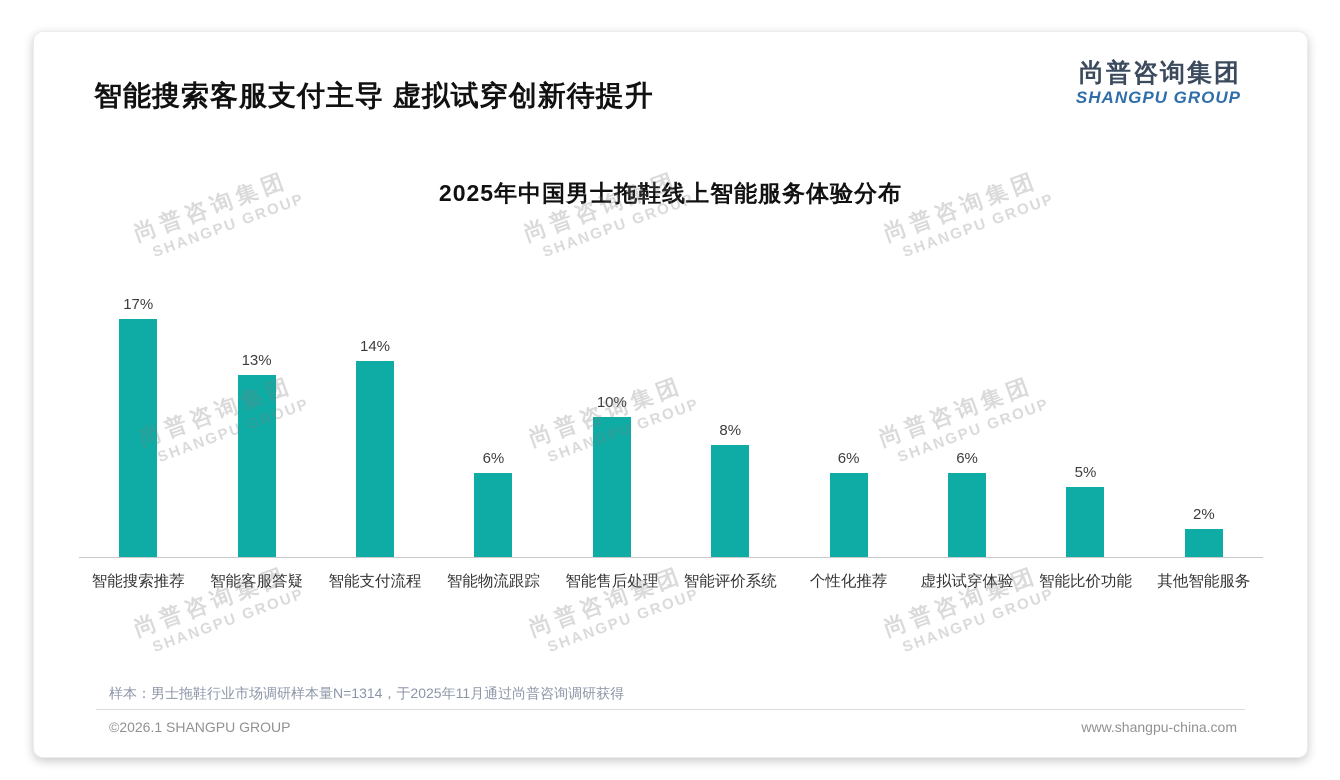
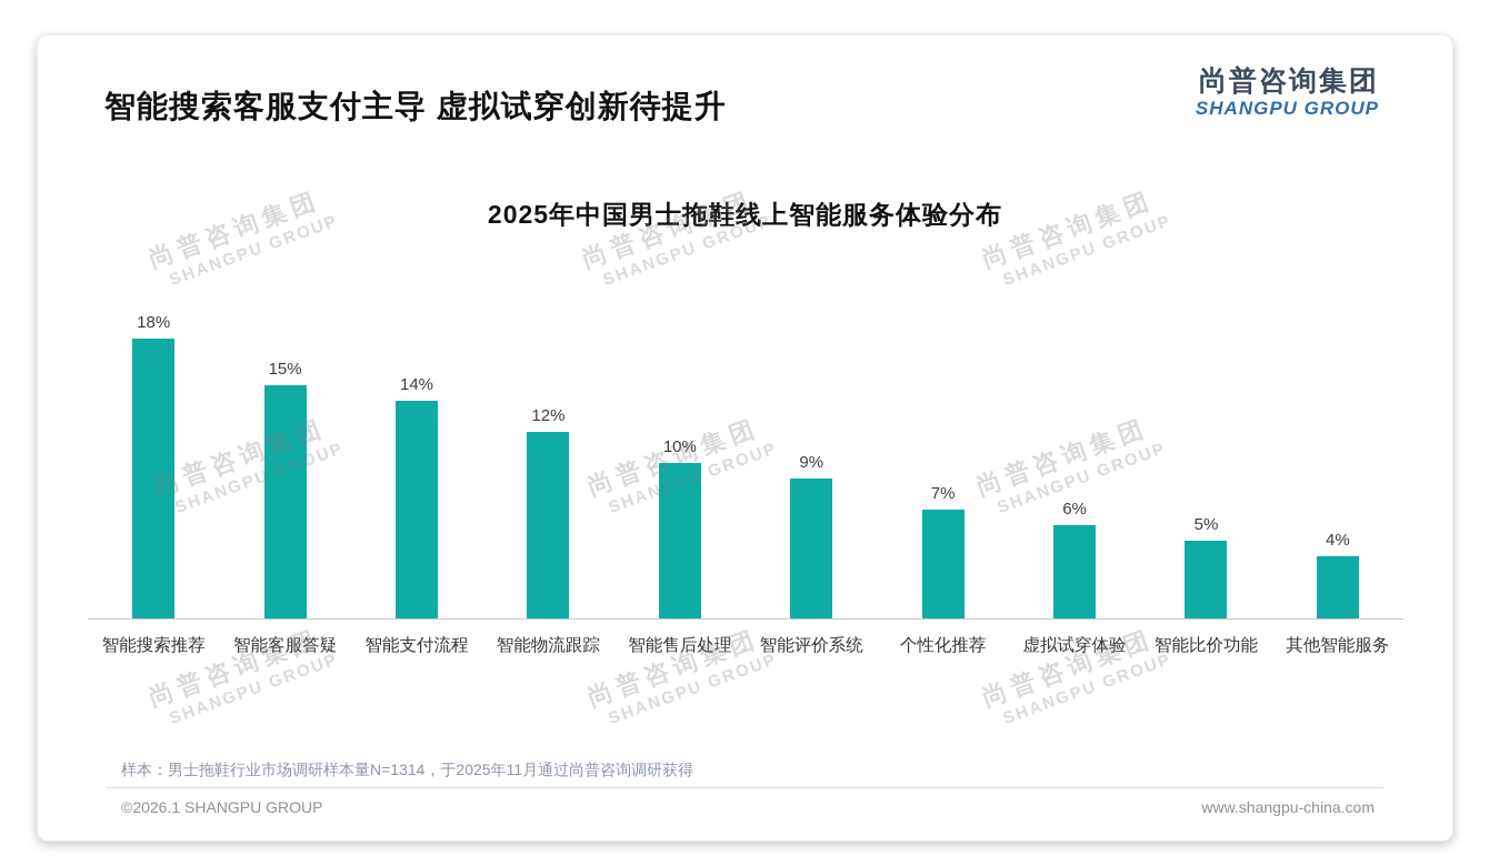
智能搜索推荐: 17% -> 18%
智能客服答疑: 13% -> 15%
智能物流跟踪: 6% -> 12%
智能评价系统: 8% -> 9%
个性化推荐: 6% -> 7%
其他智能服务: 2% -> 4%
